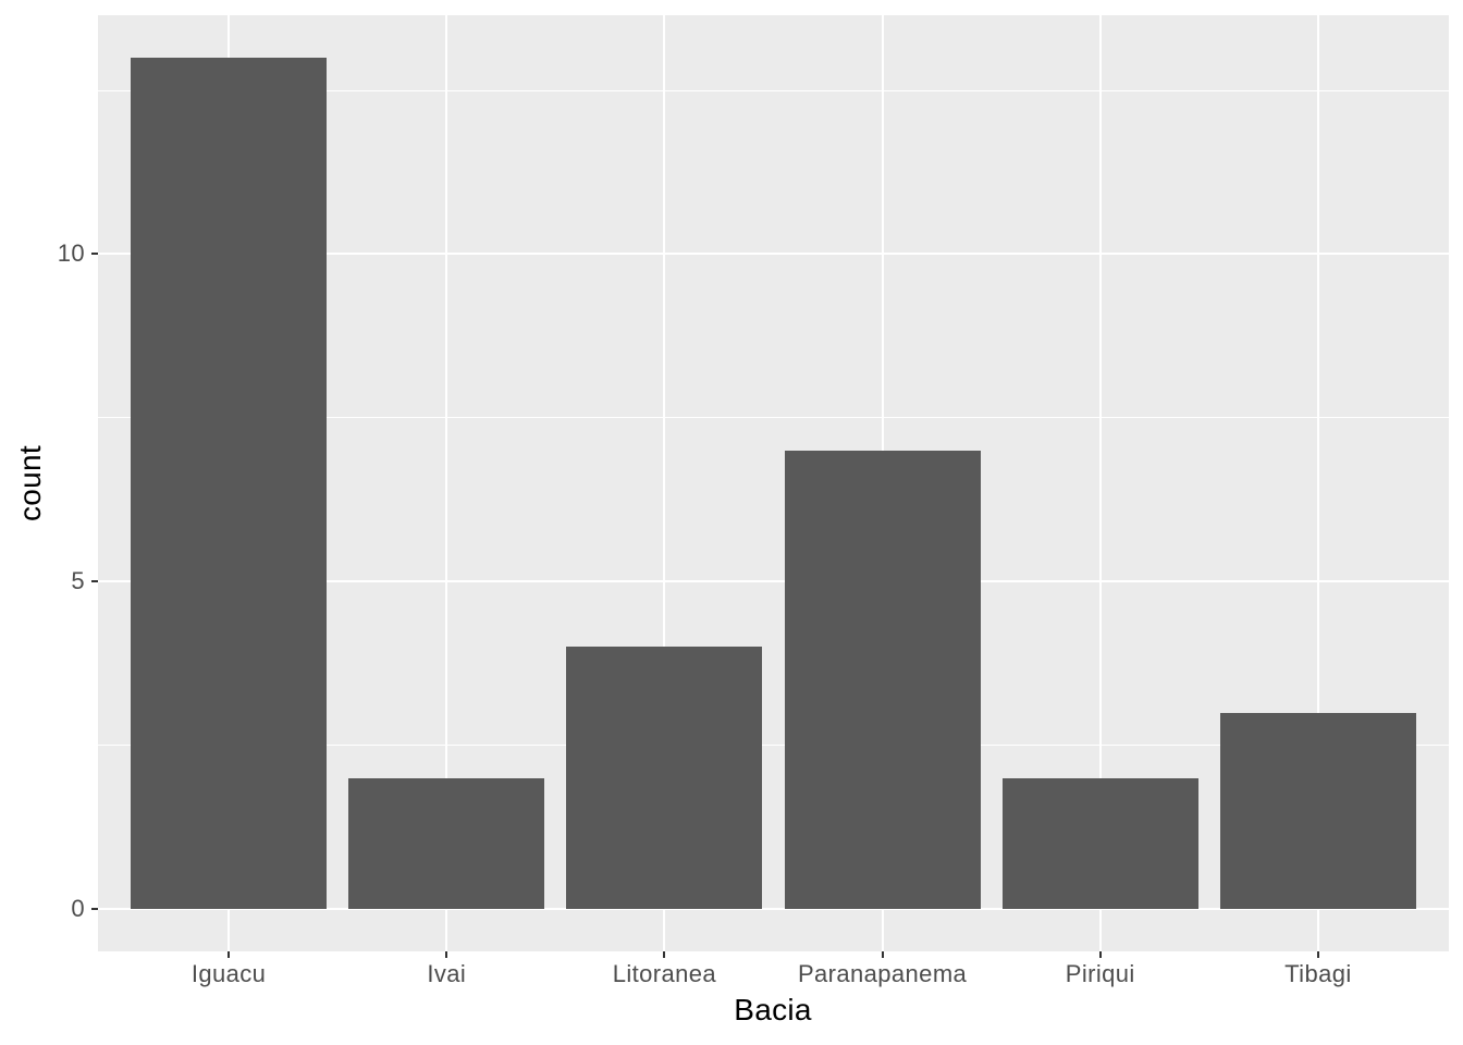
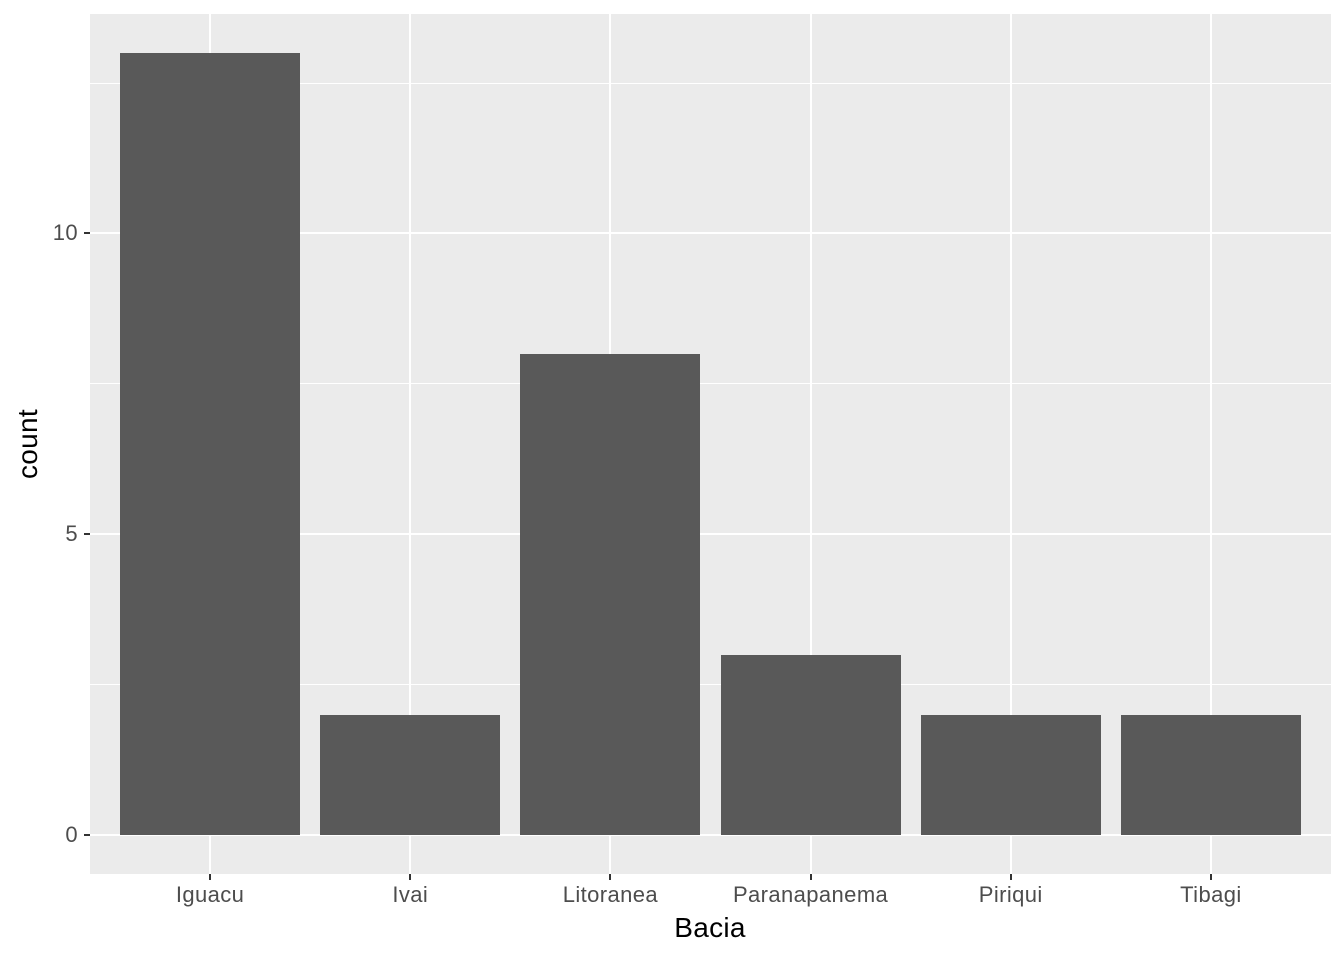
Litoranea: 4 -> 8
Paranapanema: 7 -> 3
Tibagi: 3 -> 2
